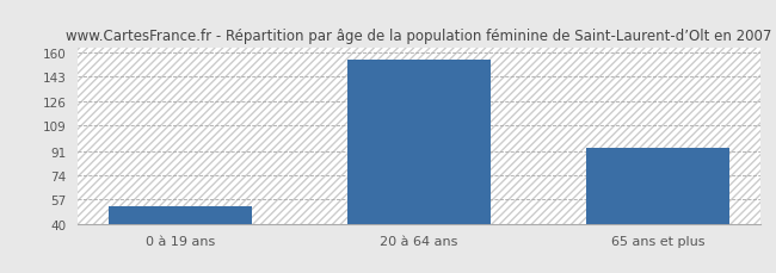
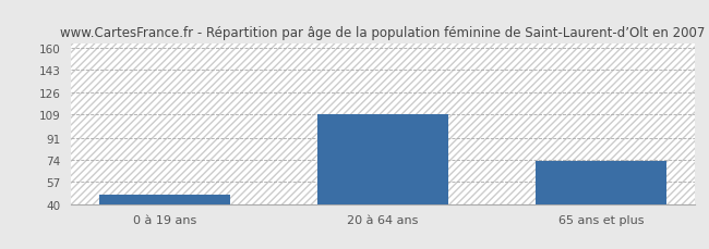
0 à 19 ans: 52 -> 47
20 à 64 ans: 155 -> 109
65 ans et plus: 93 -> 73
